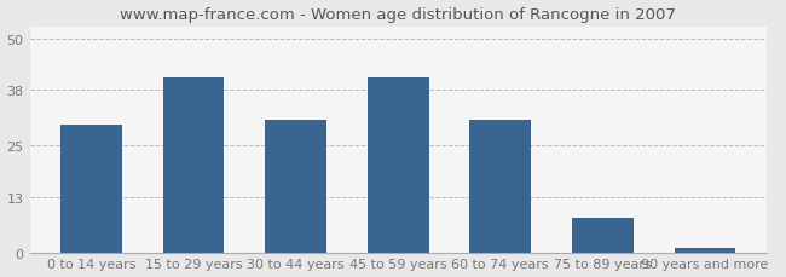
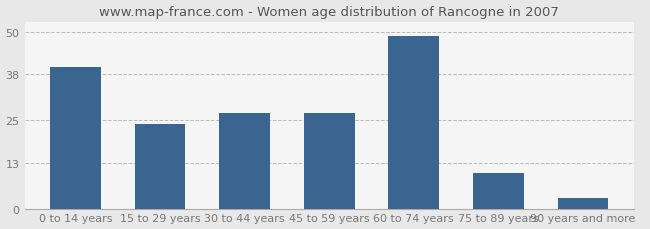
0 to 14 years: 30 -> 40
15 to 29 years: 41 -> 24
30 to 44 years: 31 -> 27
45 to 59 years: 41 -> 27
60 to 74 years: 31 -> 49
75 to 89 years: 8 -> 10
90 years and more: 1 -> 3
